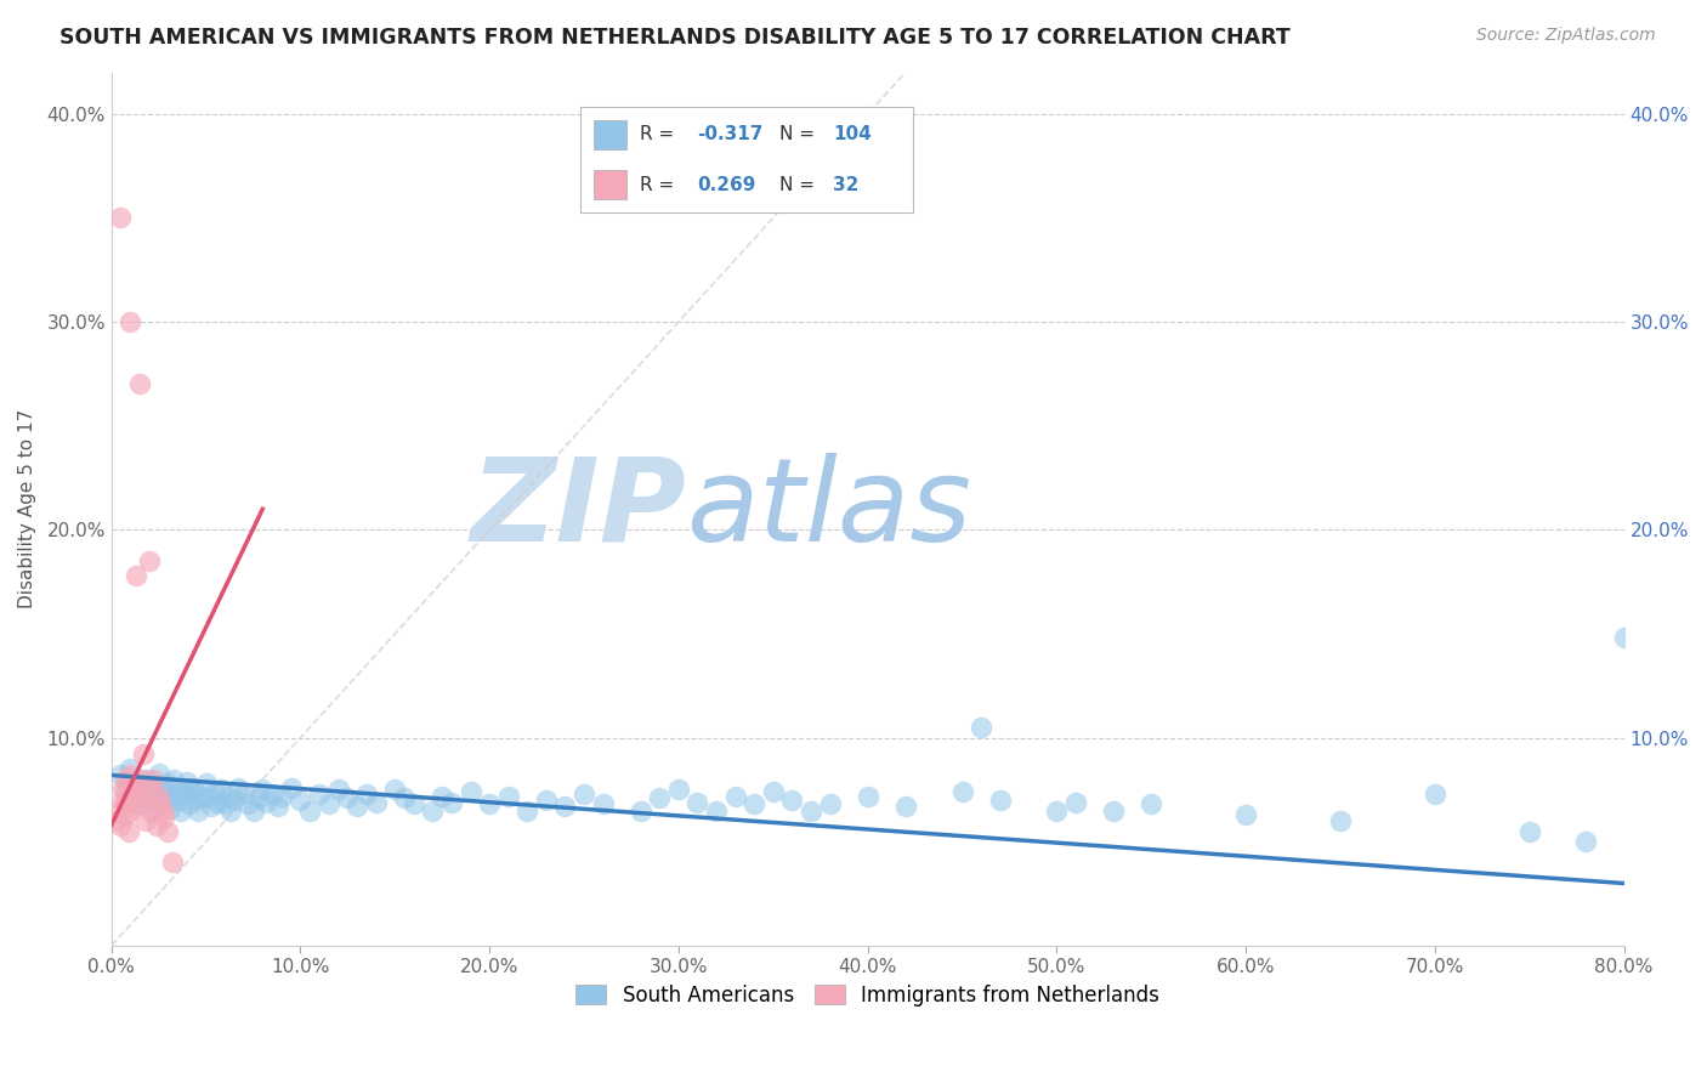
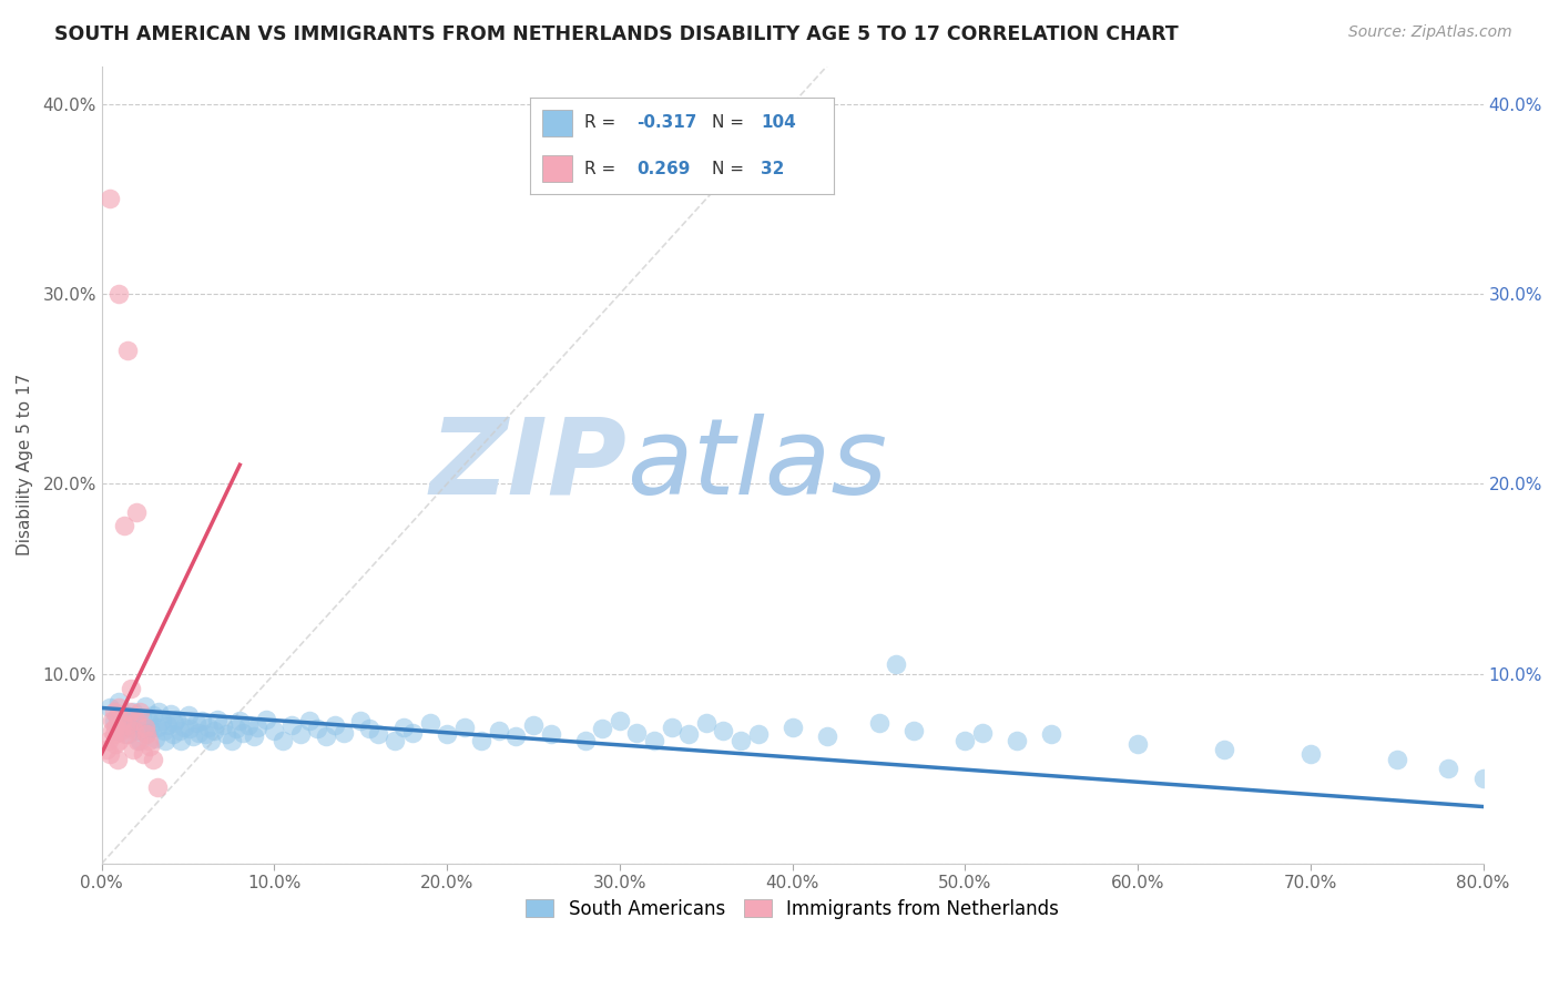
South Americans/70.0%: 7.3% -> 5.8%
South Americans/80.0%: 14.8% -> 4.5%
